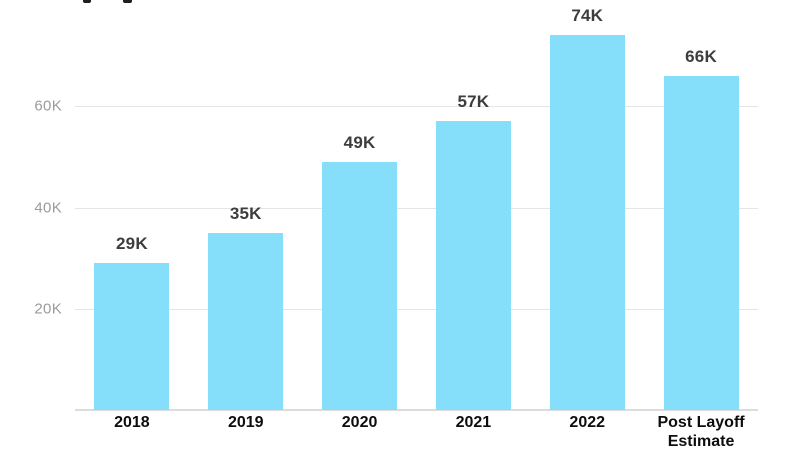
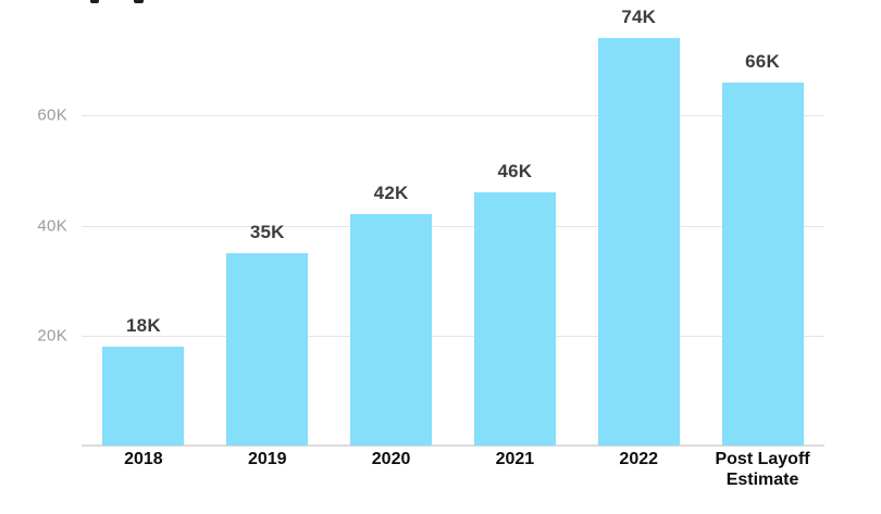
2018: 29K -> 18K
2020: 49K -> 42K
2021: 57K -> 46K
